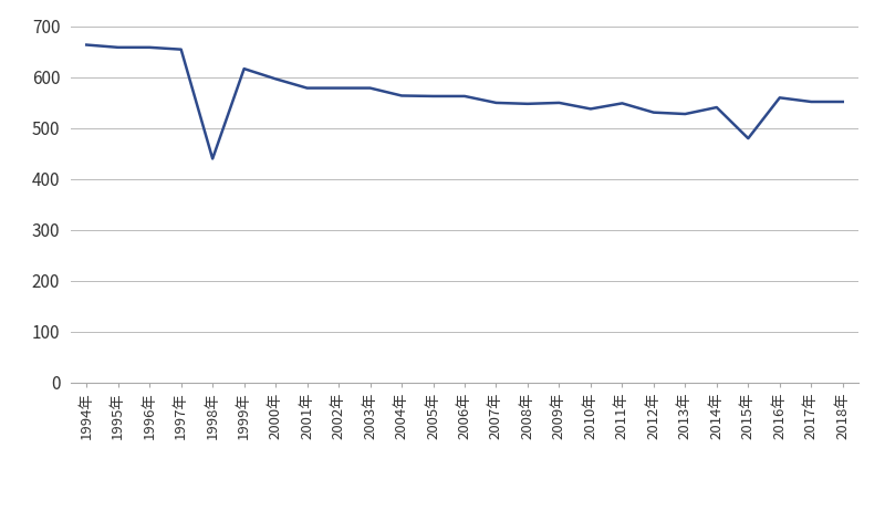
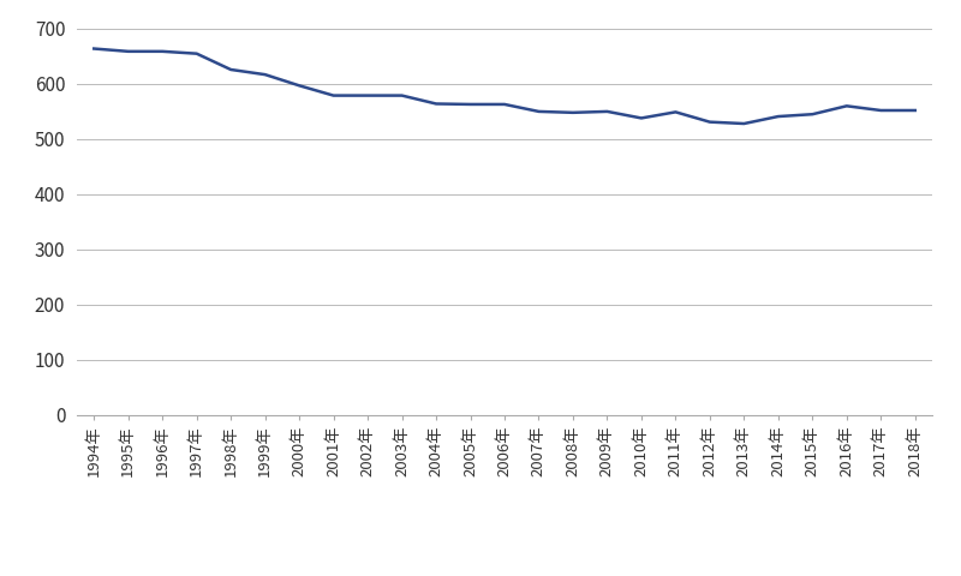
1998年: 440 -> 626
2015年: 480 -> 545
